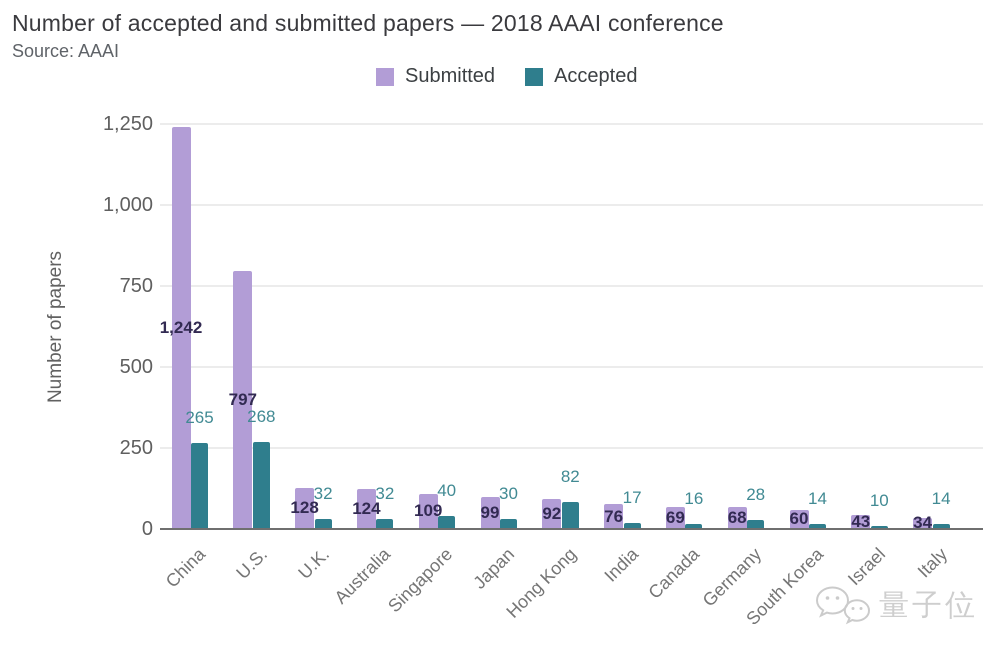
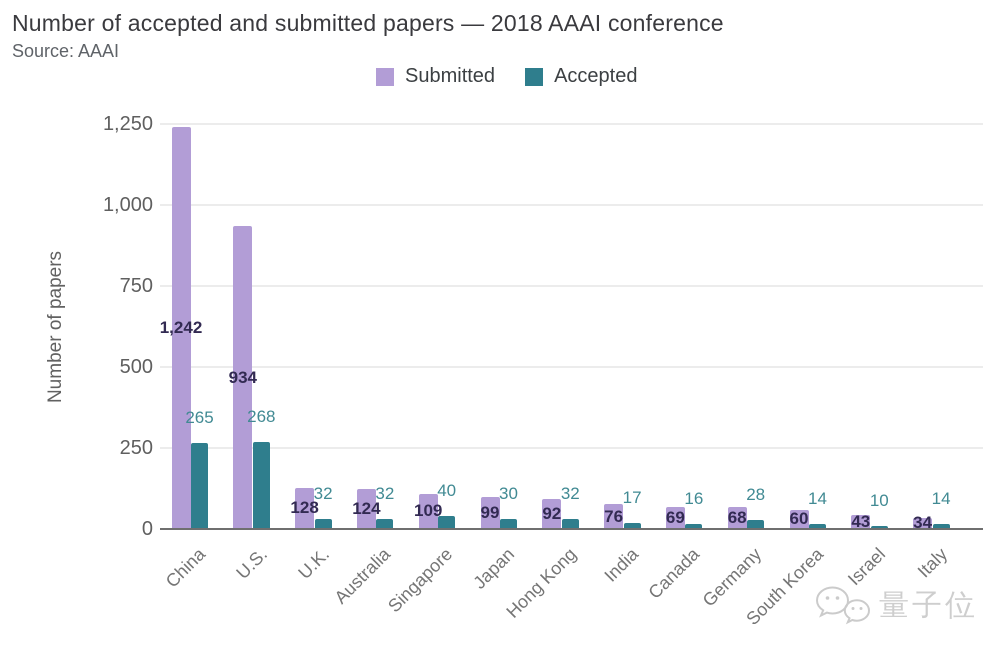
Submitted/U.S.: 797 -> 934
Accepted/Hong Kong: 82 -> 32
